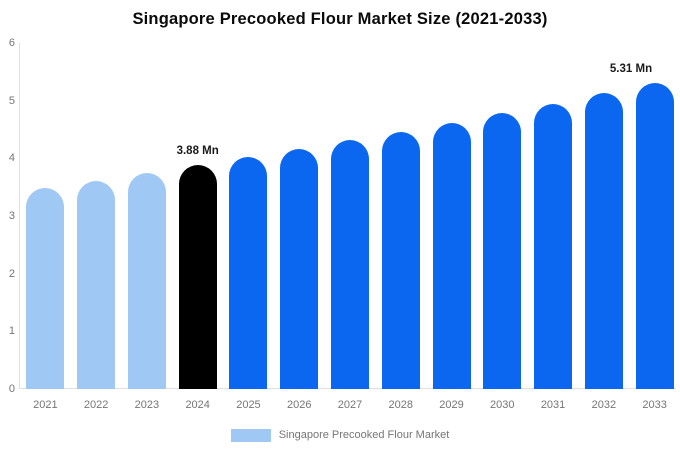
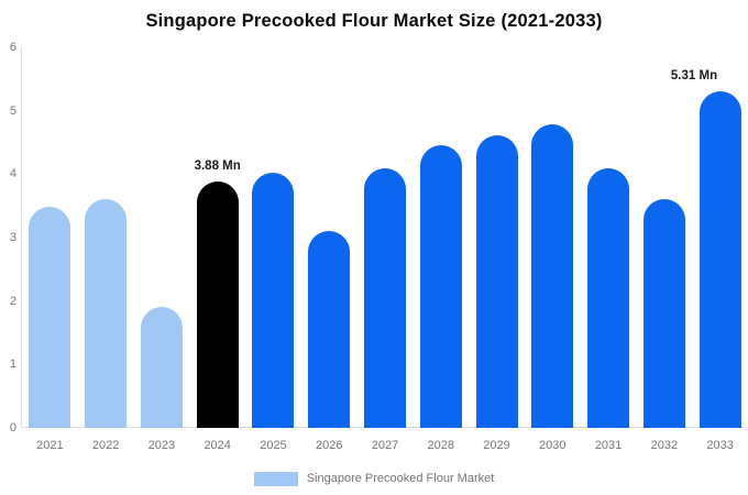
2023: 3.7 -> 1.9
2026: 4.2 -> 3.1
2027: 4.3 -> 4.1
2031: 5.0 -> 4.1
2032: 5.1 -> 3.6
